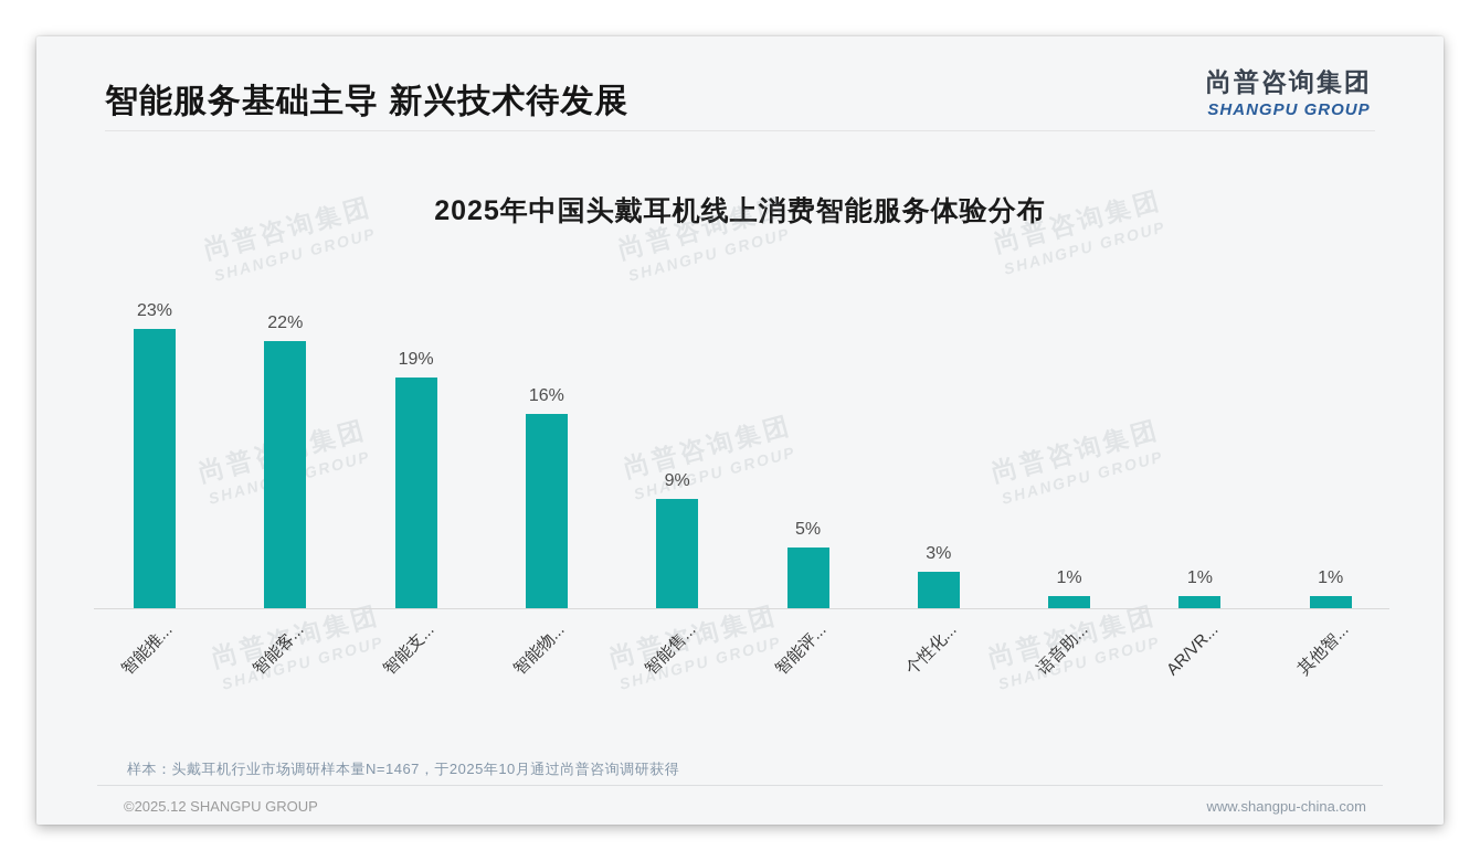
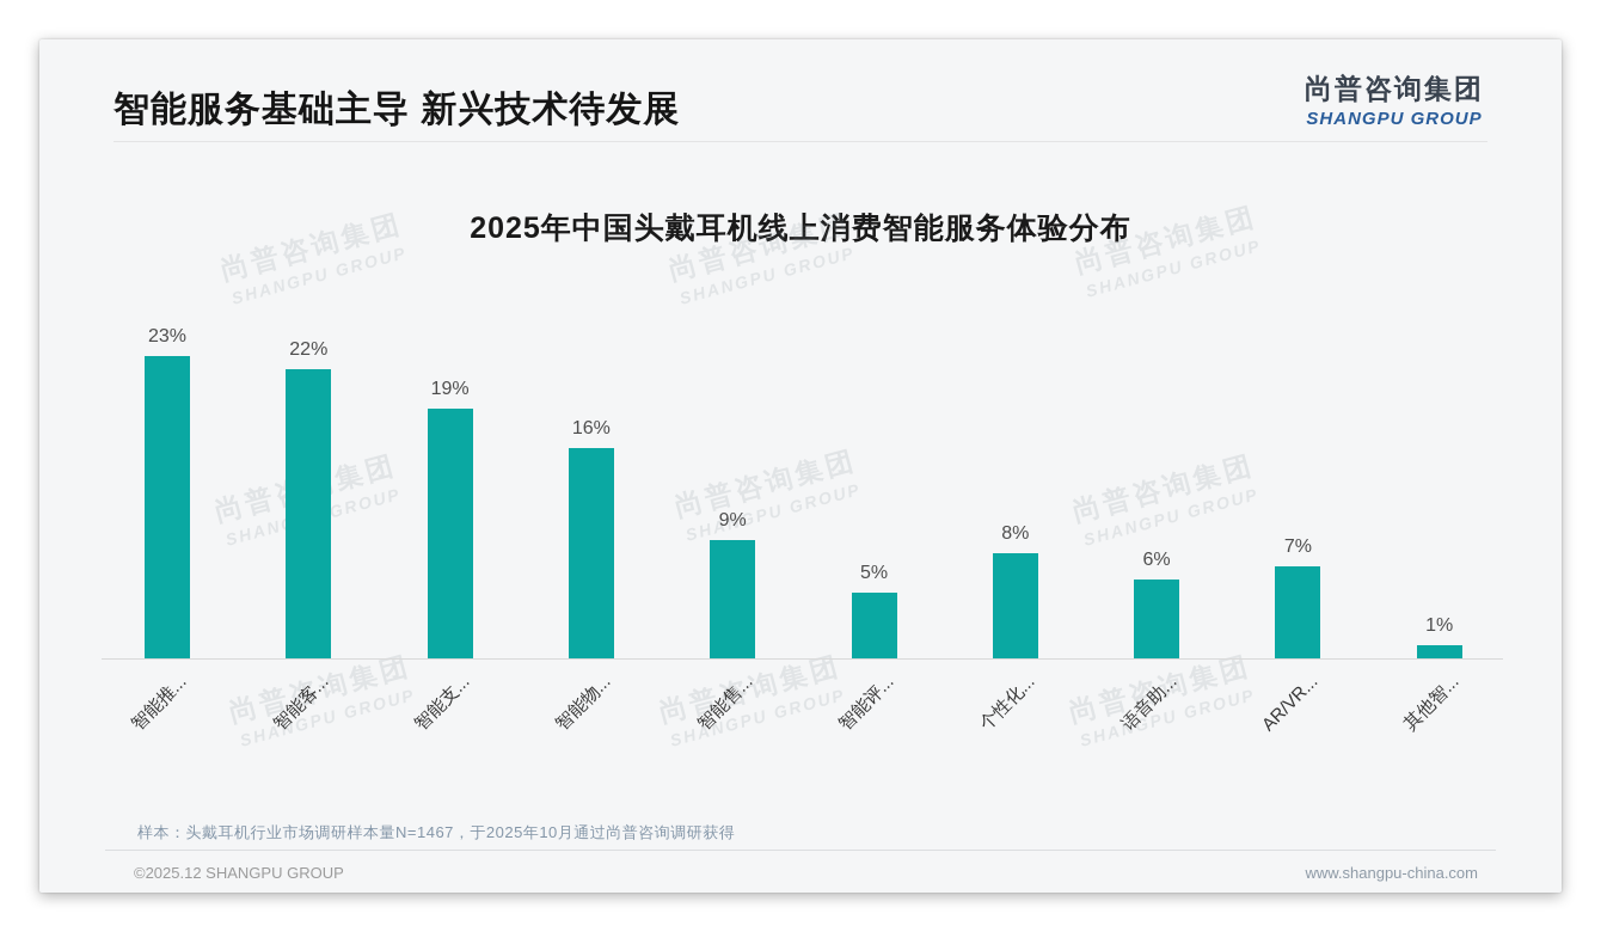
个性化...: 3% -> 8%
语音助...: 1% -> 6%
AR/VR...: 1% -> 7%
